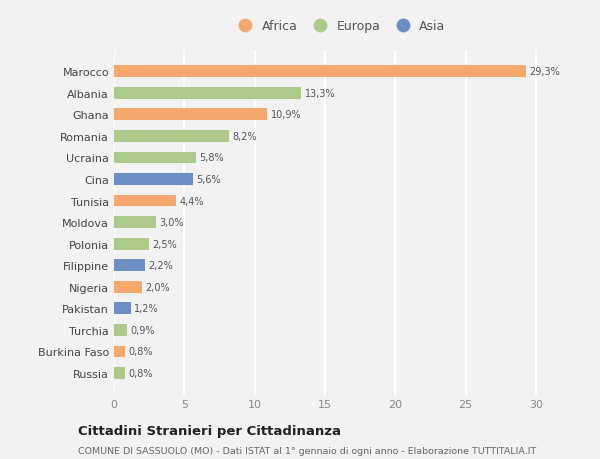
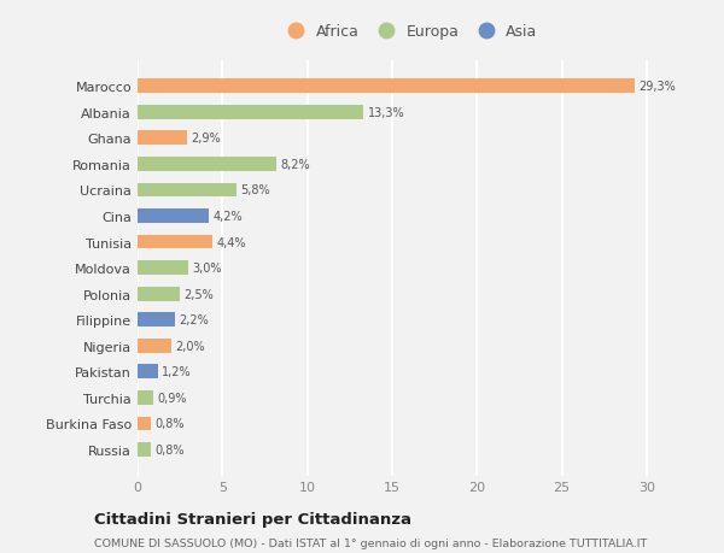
Ghana: 10,9% -> 2,9%
Cina: 5,6% -> 4,2%
